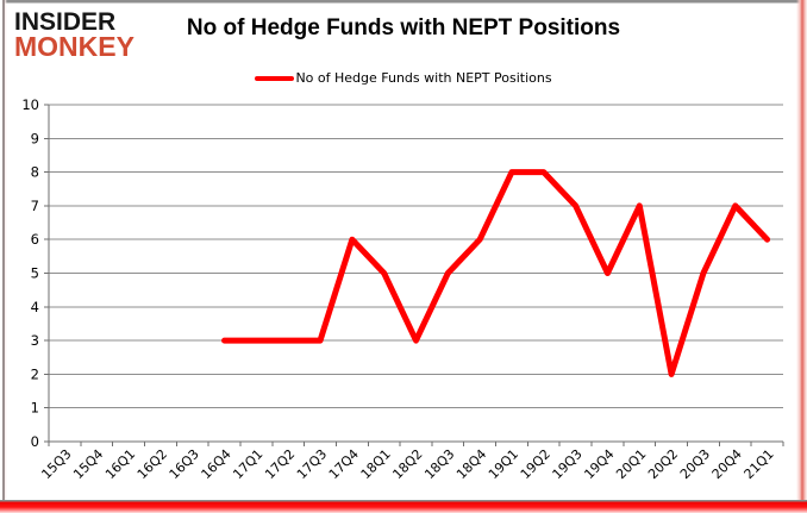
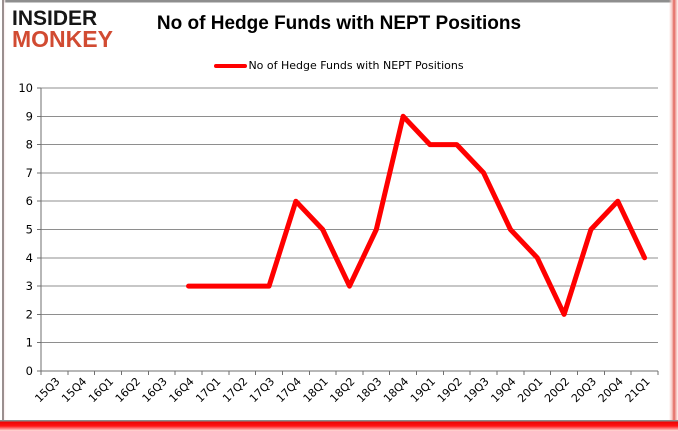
18Q4: 6 -> 9
20Q1: 7 -> 4
20Q4: 7 -> 6
21Q1: 6 -> 4
